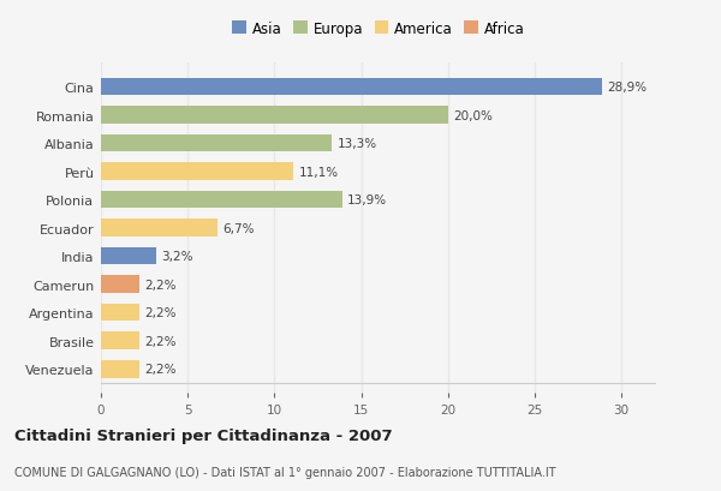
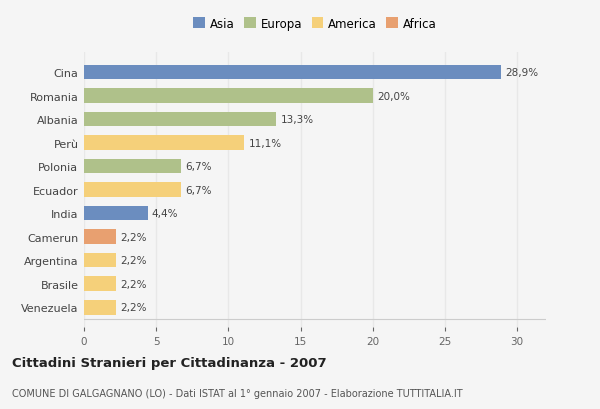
Polonia: 13,9% -> 6,7%
India: 3,2% -> 4,4%
